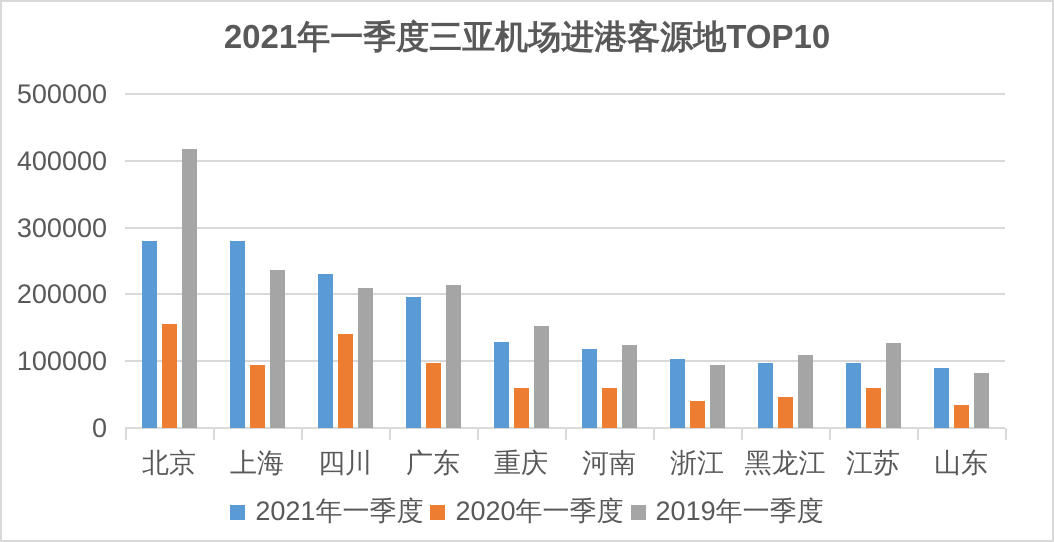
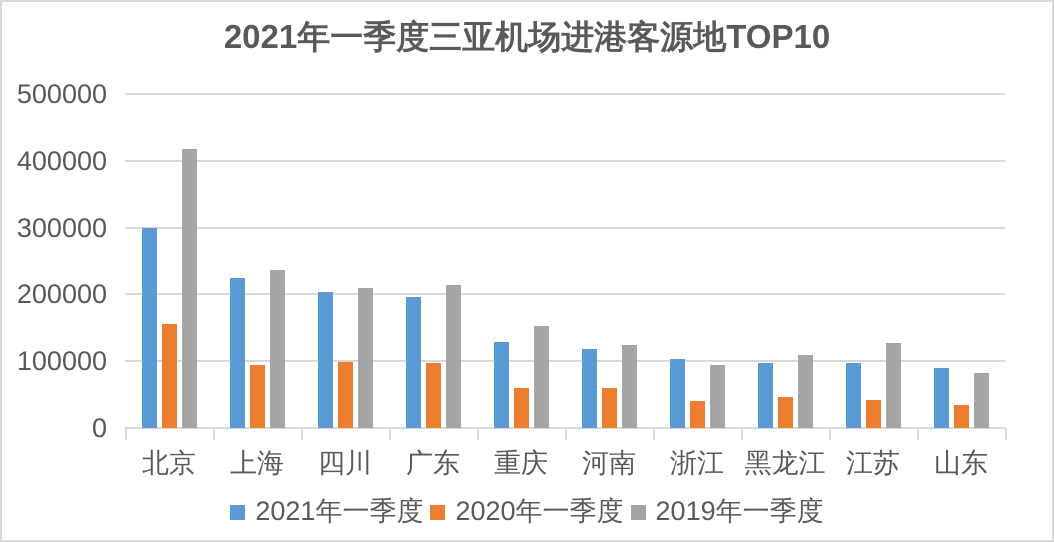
2021年一季度/北京: 280000 -> 300000
2021年一季度/上海: 280000 -> 220000
2021年一季度/四川: 230000 -> 200000
2020年一季度/四川: 140000 -> 100000
2020年一季度/江苏: 60000 -> 40000
